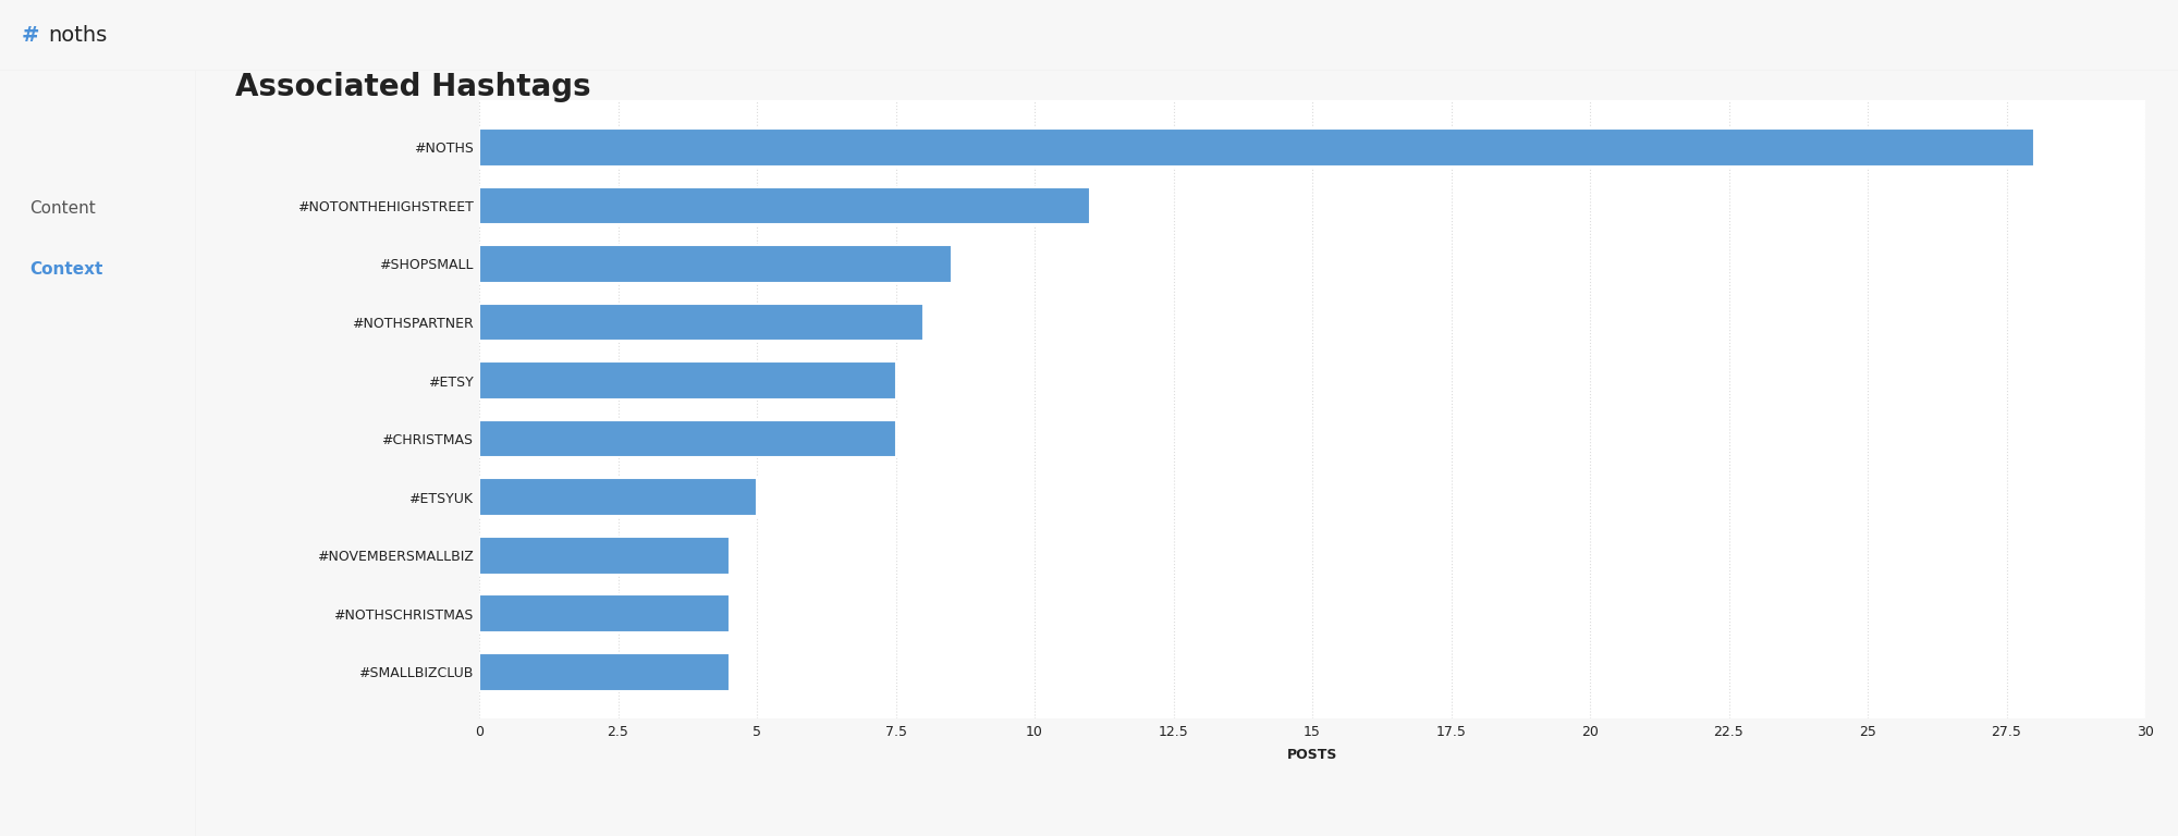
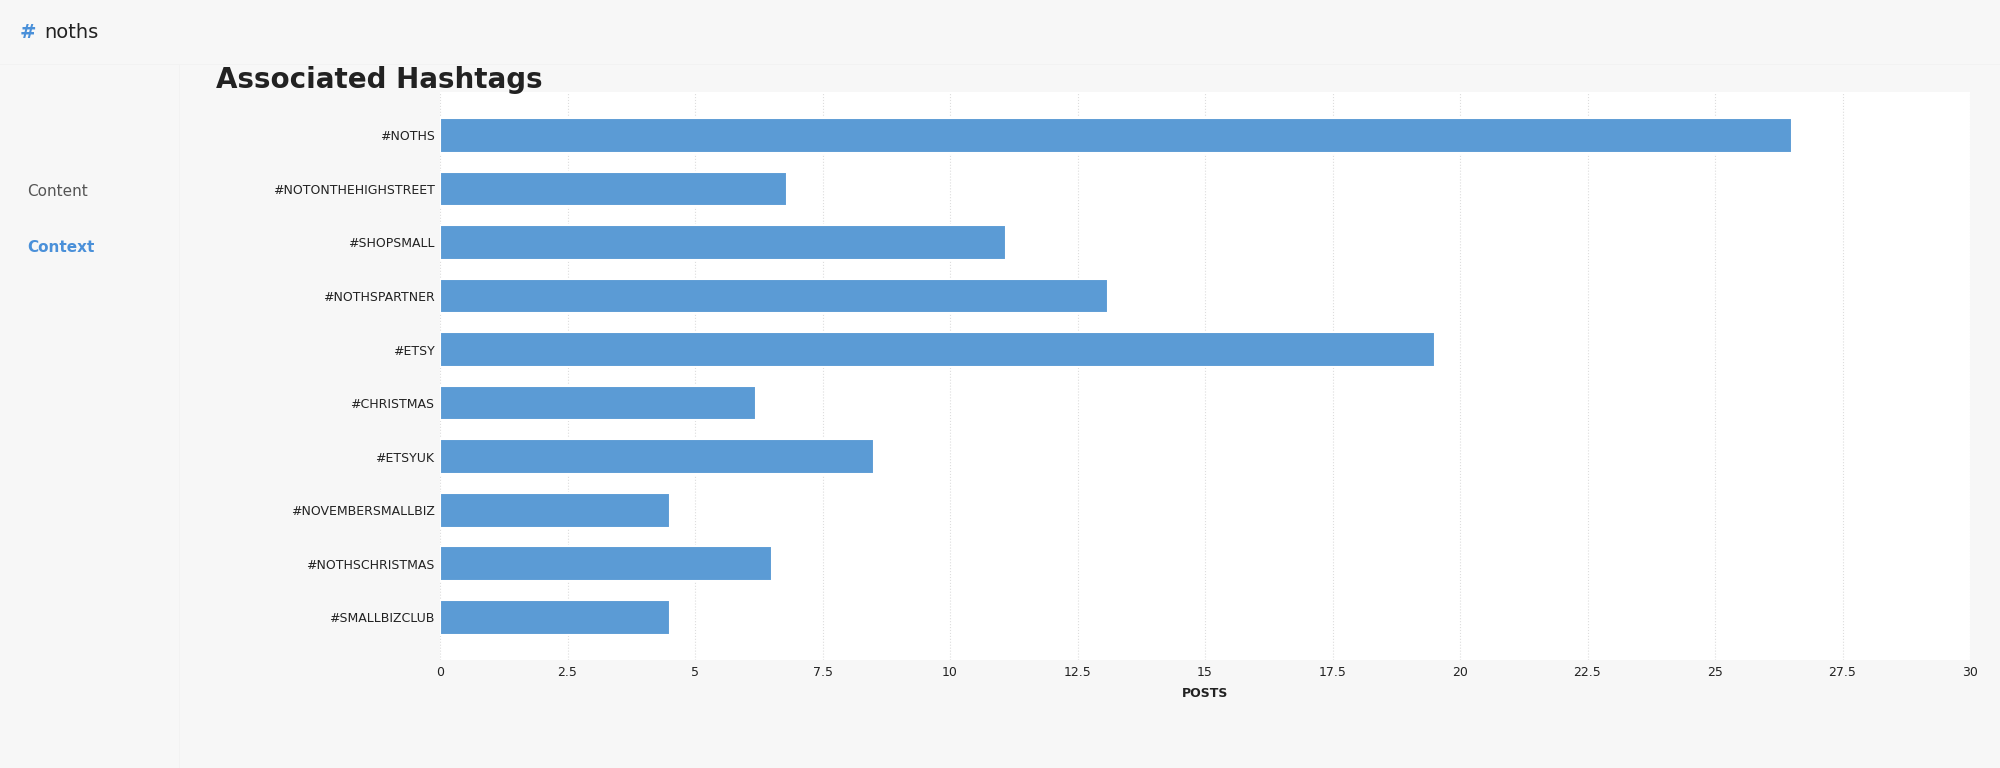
#NOTHS: 28.0 -> 26.5
#NOTONTHEHIGHSTREET: 11.0 -> 6.8
#SHOPSMALL: 8.5 -> 11.1
#NOTHSPARTNER: 8.0 -> 13.1
#ETSY: 7.5 -> 19.5
#CHRISTMAS: 7.5 -> 6.2
#ETSYUK: 5.0 -> 8.5
#NOTHSCHRISTMAS: 4.5 -> 6.5
